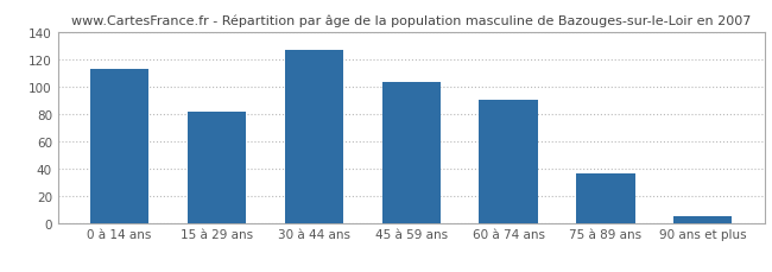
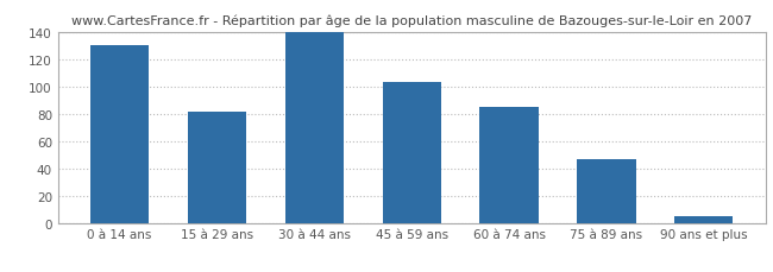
0 à 14 ans: 113 -> 130
30 à 44 ans: 127 -> 140
60 à 74 ans: 90 -> 85
75 à 89 ans: 36 -> 47
